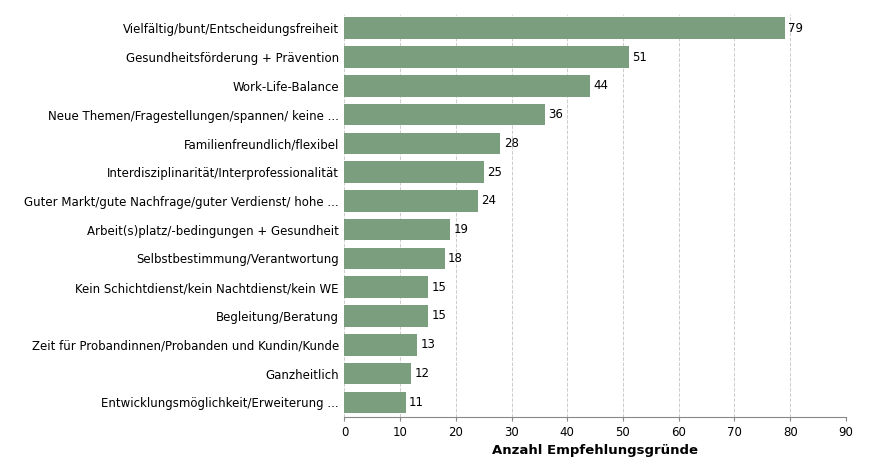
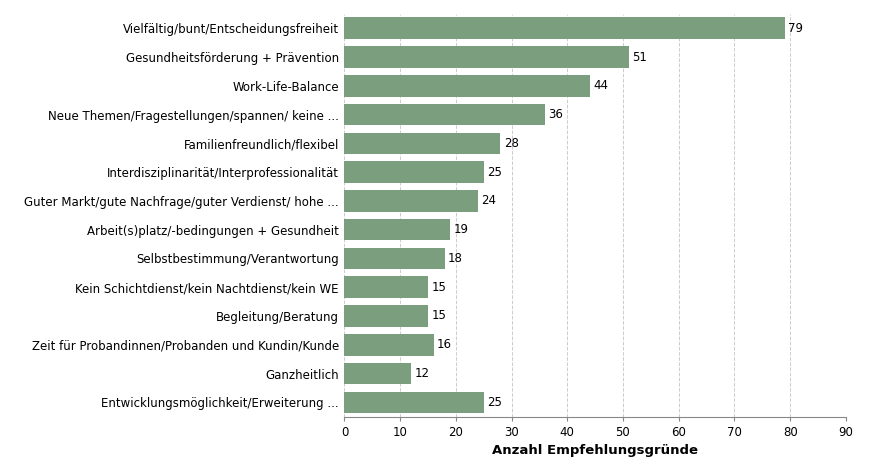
Zeit für Probandinnen/Probanden und Kundin/Kunde: 13 -> 16
Entwicklungsmöglichkeit/Erweiterung ...: 11 -> 25
